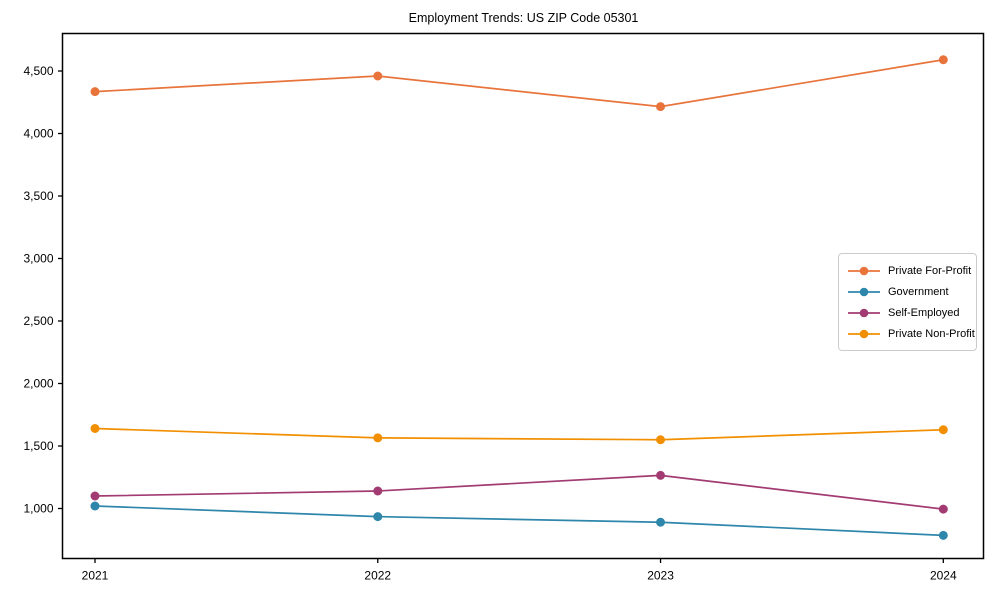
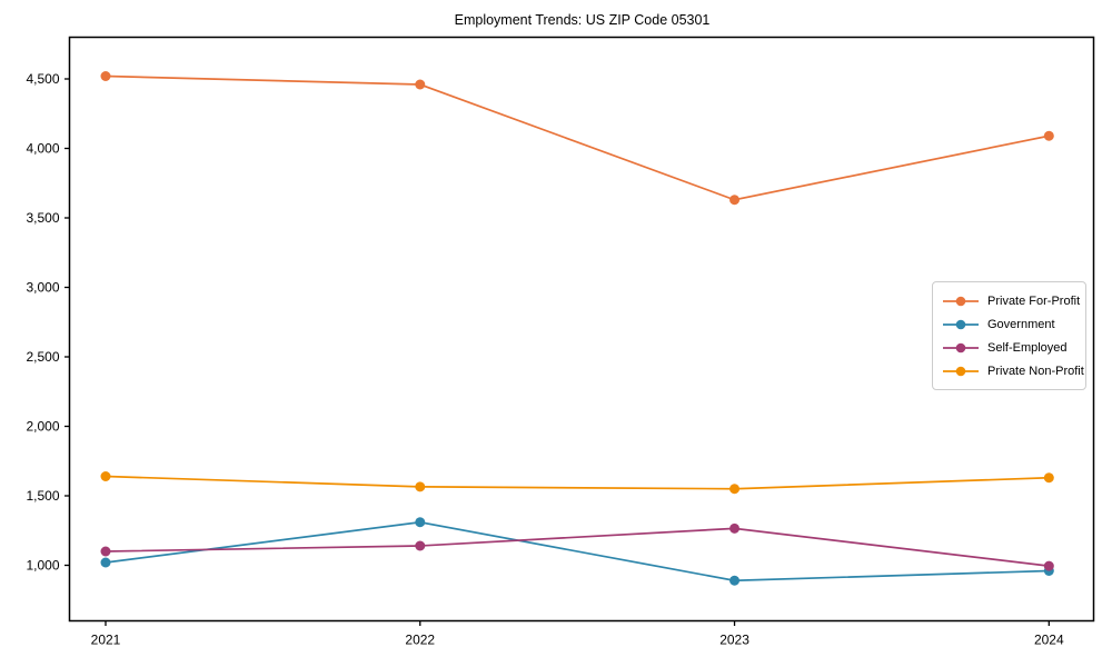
Private For-Profit/2021: 4340 -> 4520
Government/2022: 940 -> 1310
Private For-Profit/2023: 4220 -> 3630
Private For-Profit/2024: 4590 -> 4090
Government/2024: 780 -> 960
